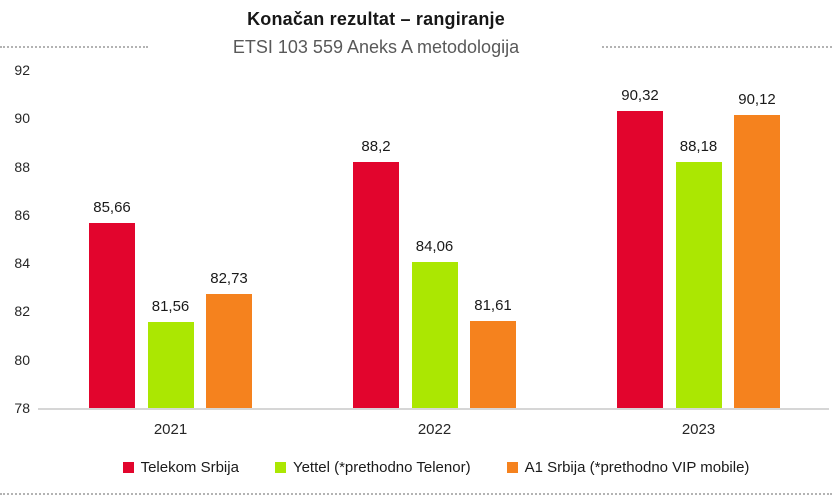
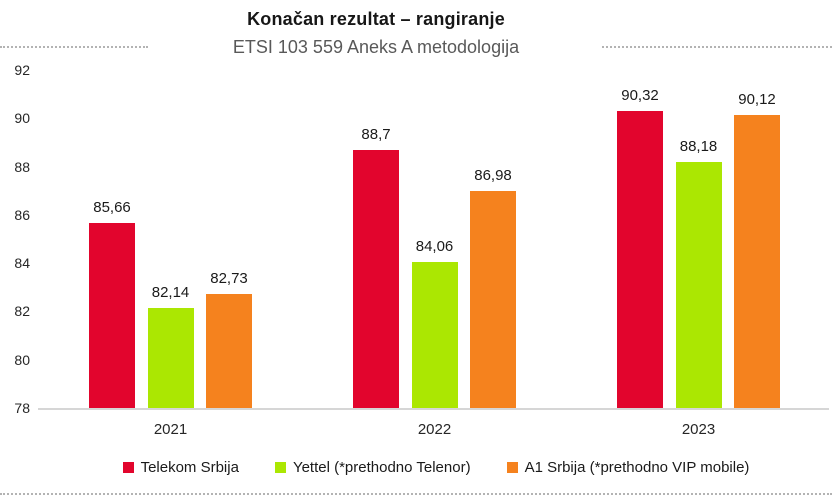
Yettel (*prethodno Telenor)/2021: 81,56 -> 82,14
Telekom Srbija/2022: 88,2 -> 88,7
A1 Srbija (*prethodno VIP mobile)/2022: 81,61 -> 86,98
